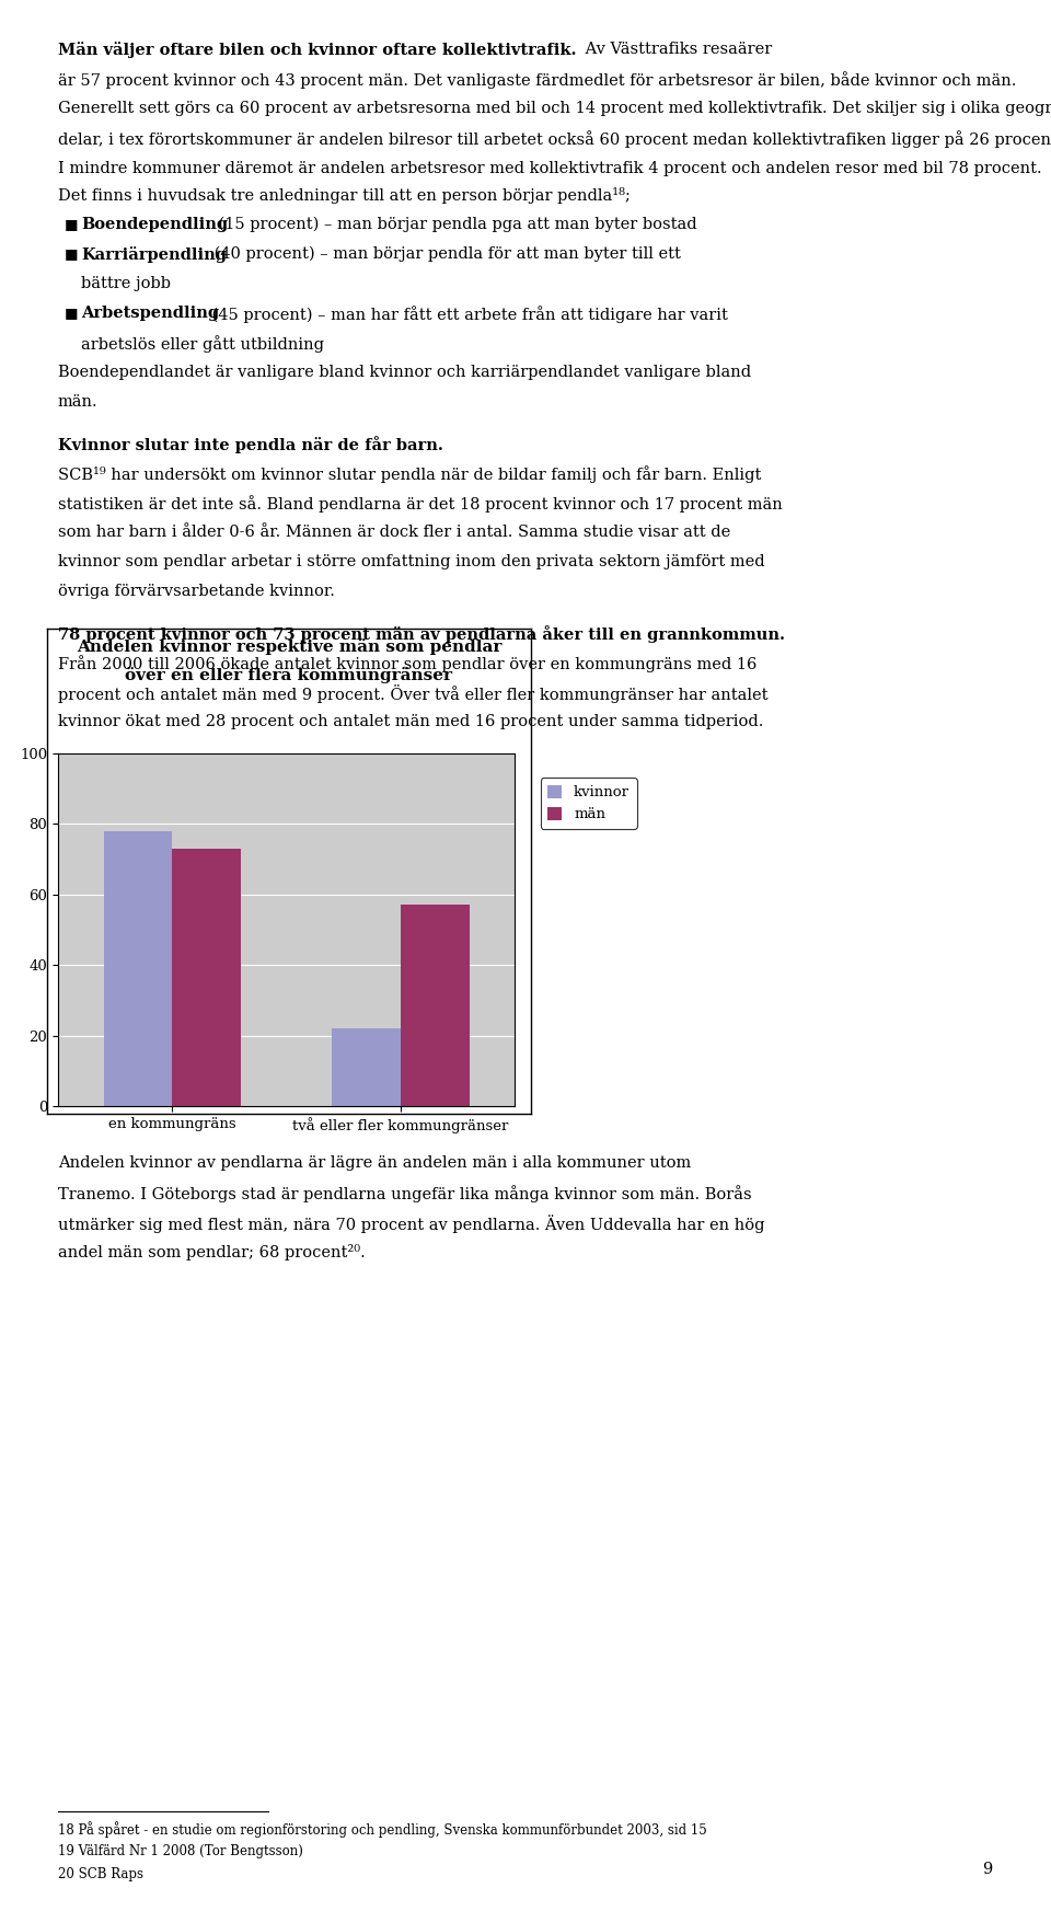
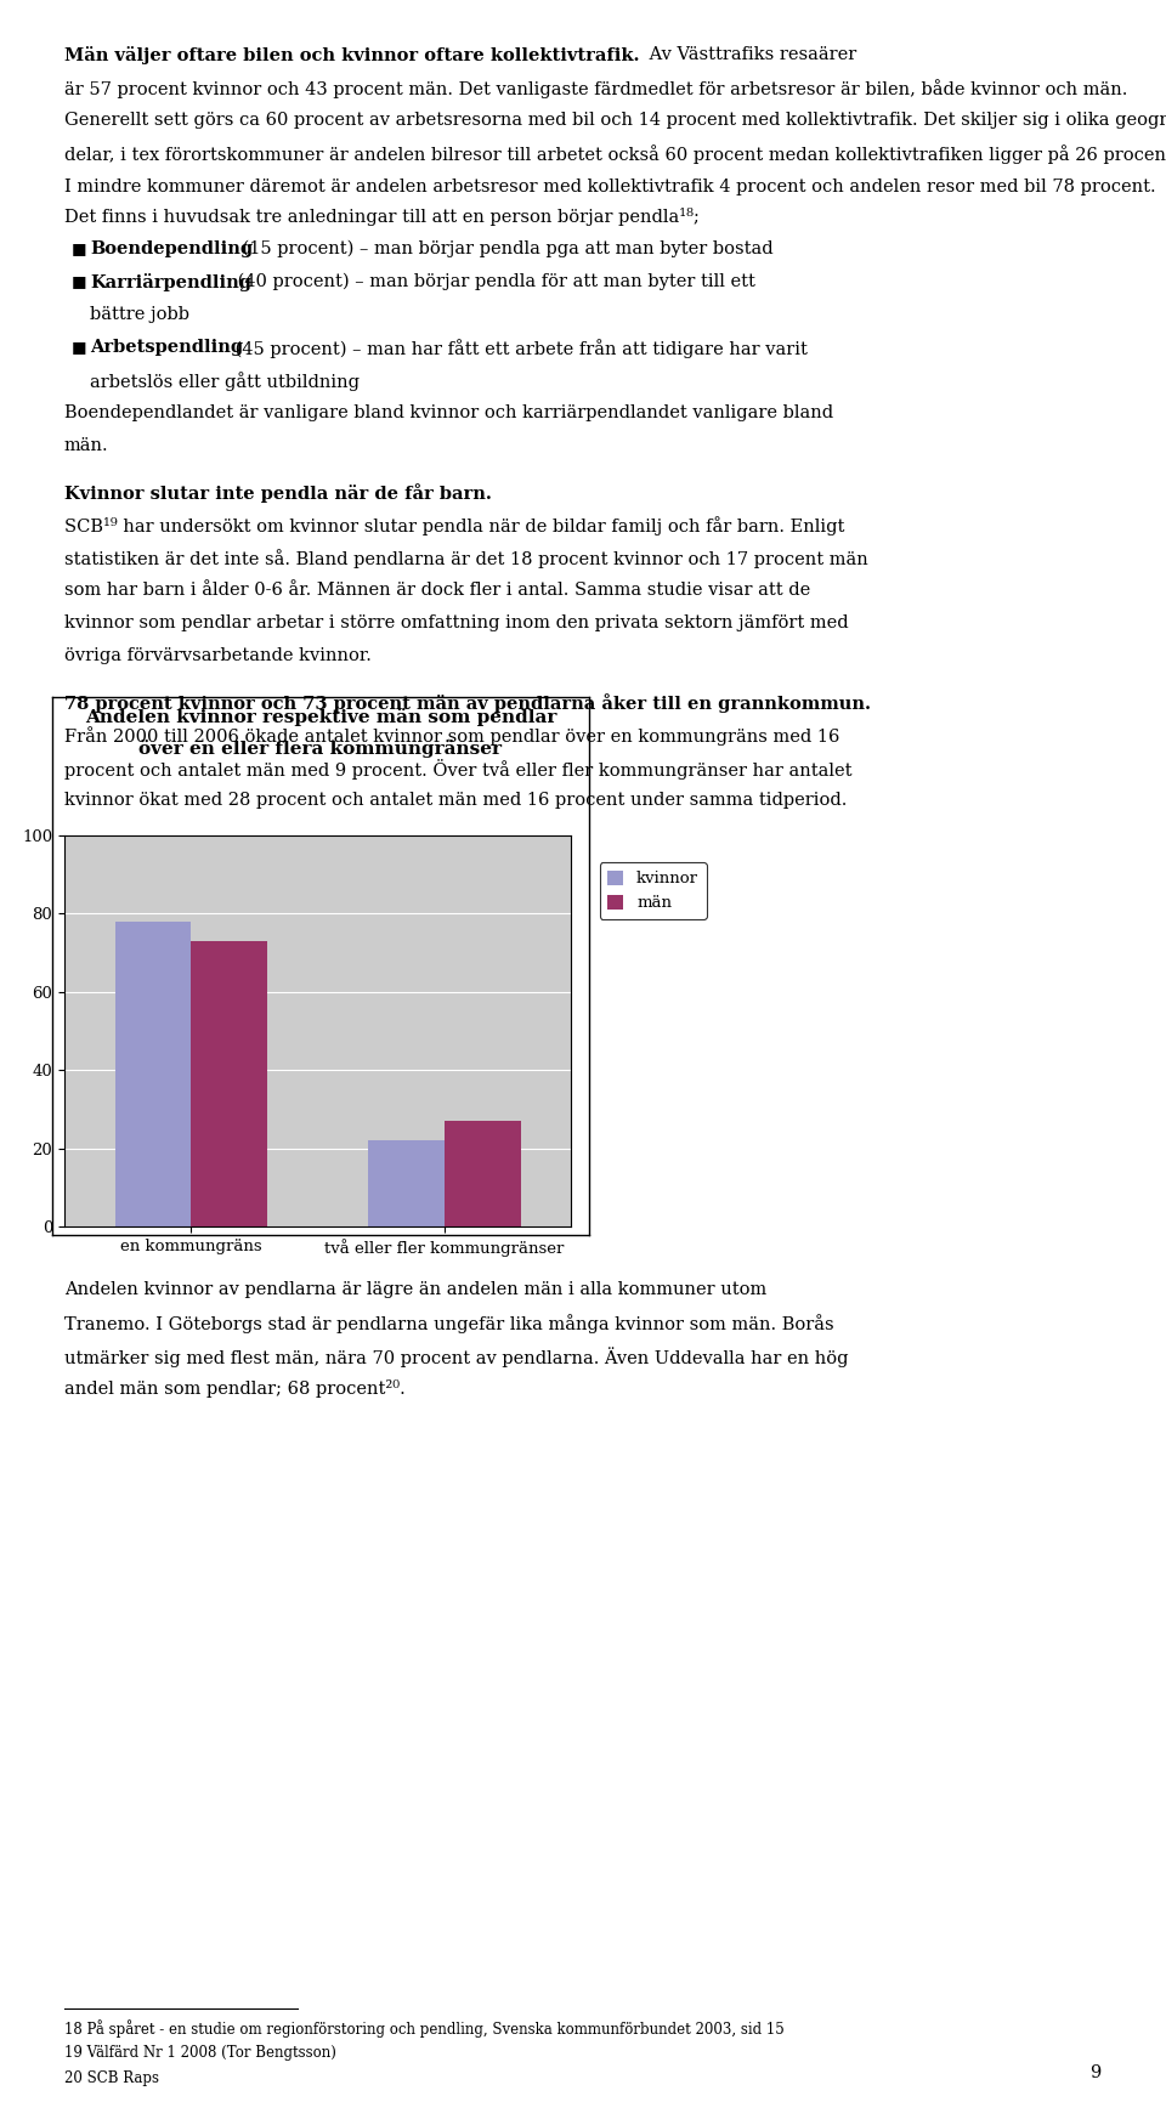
män/två eller fler kommungränser: 57 -> 27
